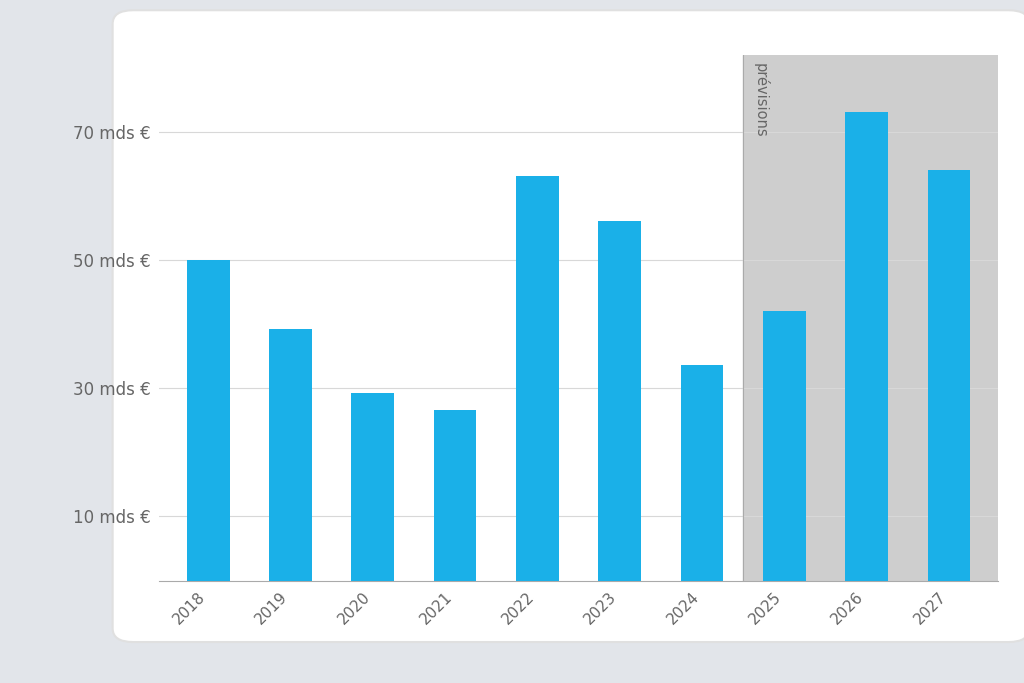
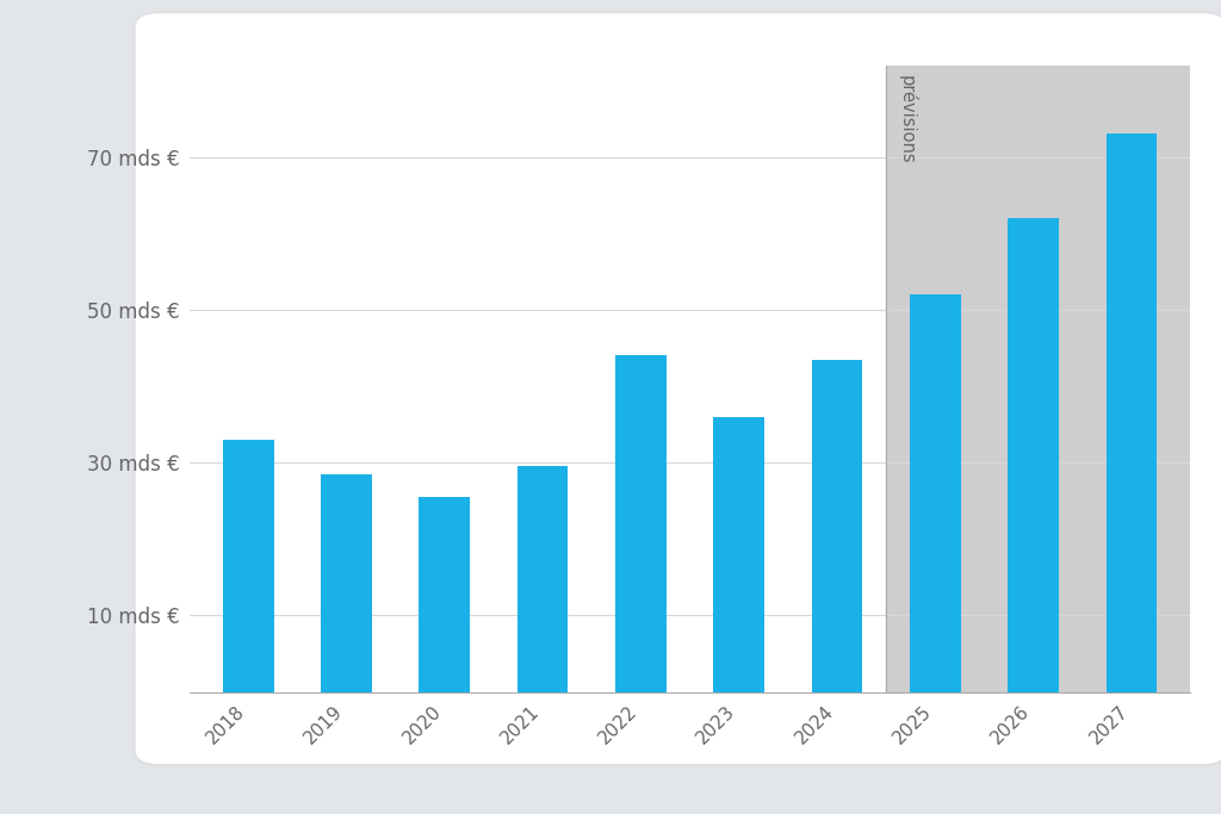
2018: 50.0 mds € -> 33.0 mds €
2019: 39.2 mds € -> 28.5 mds €
2020: 29.2 mds € -> 25.5 mds €
2021: 26.6 mds € -> 29.5 mds €
2022: 63.0 mds € -> 44.0 mds €
2023: 56.0 mds € -> 36.0 mds €
2024: 33.6 mds € -> 43.5 mds €
2025: 42.0 mds € -> 52.0 mds €
2026: 73.0 mds € -> 62.0 mds €
2027: 64.0 mds € -> 73.0 mds €
